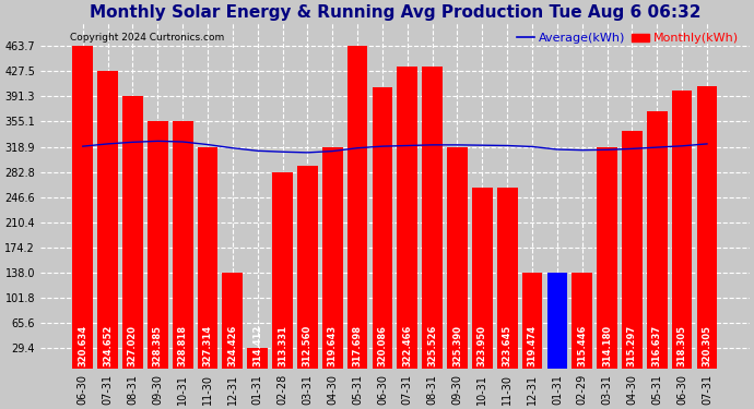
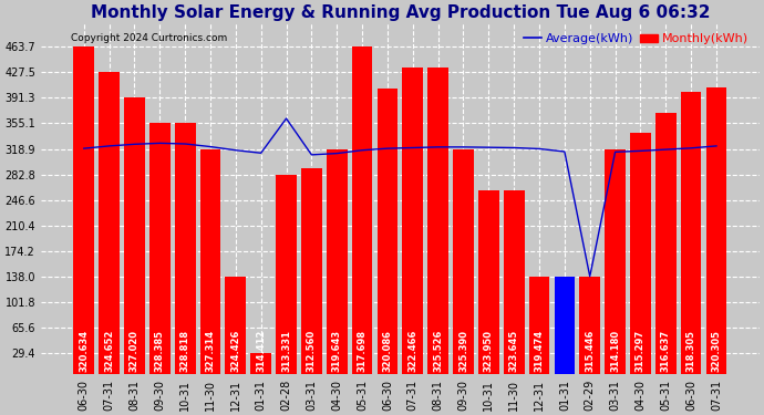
Average(kWh)/02-28: 312 -> 362
Average(kWh)/02-29: 314 -> 138
